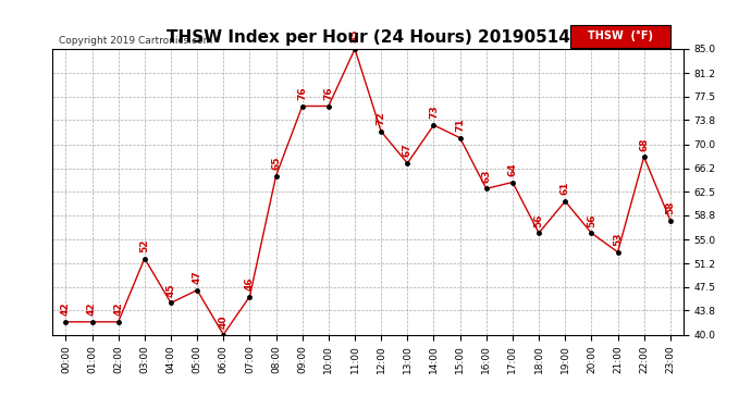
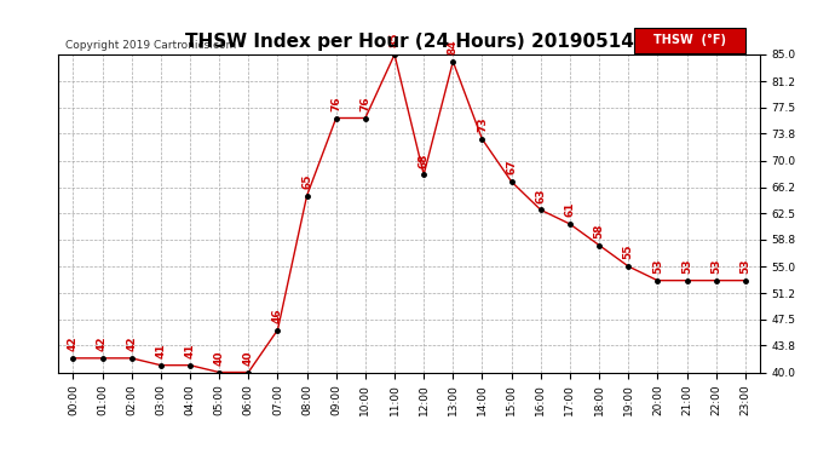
03:00: 52 -> 41
04:00: 45 -> 41
05:00: 47 -> 40
12:00: 72 -> 68
13:00: 67 -> 84
15:00: 71 -> 67
17:00: 64 -> 61
18:00: 56 -> 58
19:00: 61 -> 55
20:00: 56 -> 53
22:00: 68 -> 53
23:00: 58 -> 53
